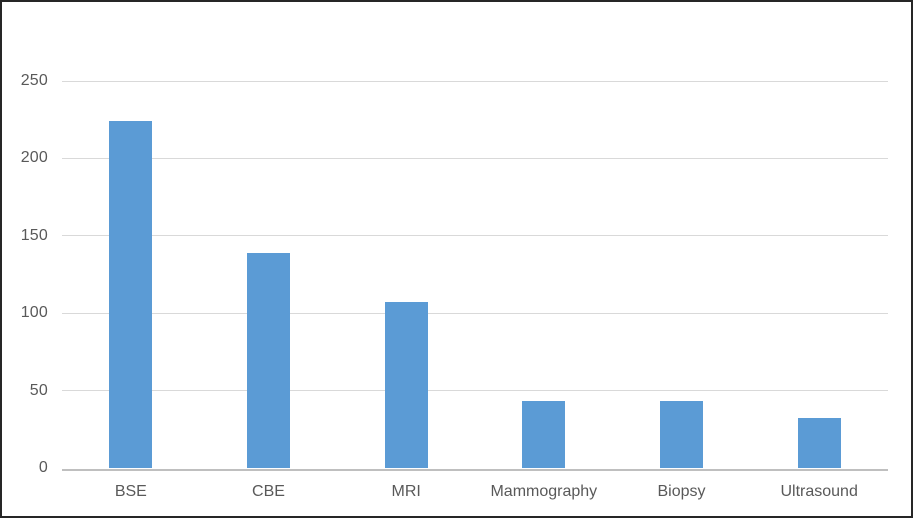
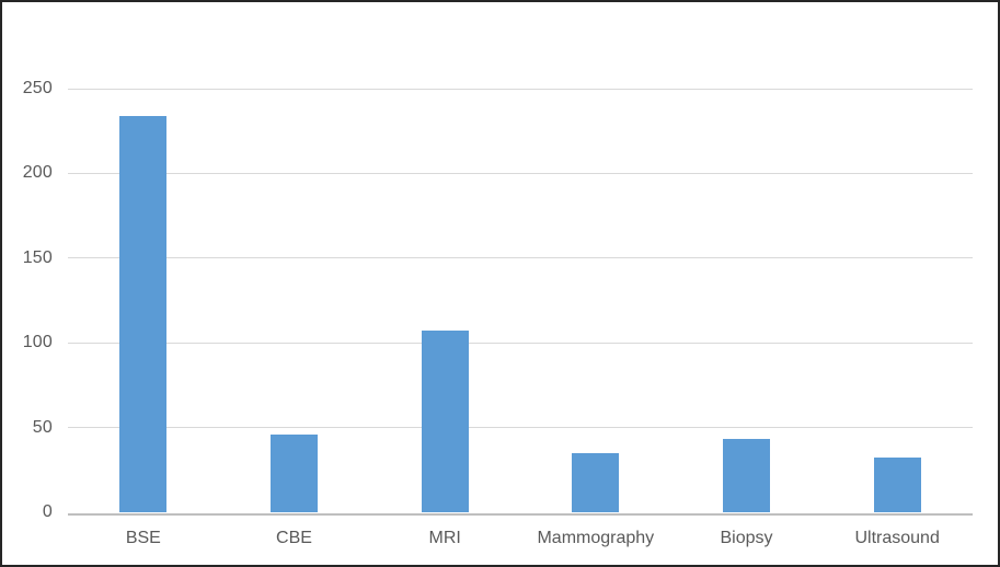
BSE: 224 -> 234
CBE: 139 -> 46
Mammography: 43 -> 35
